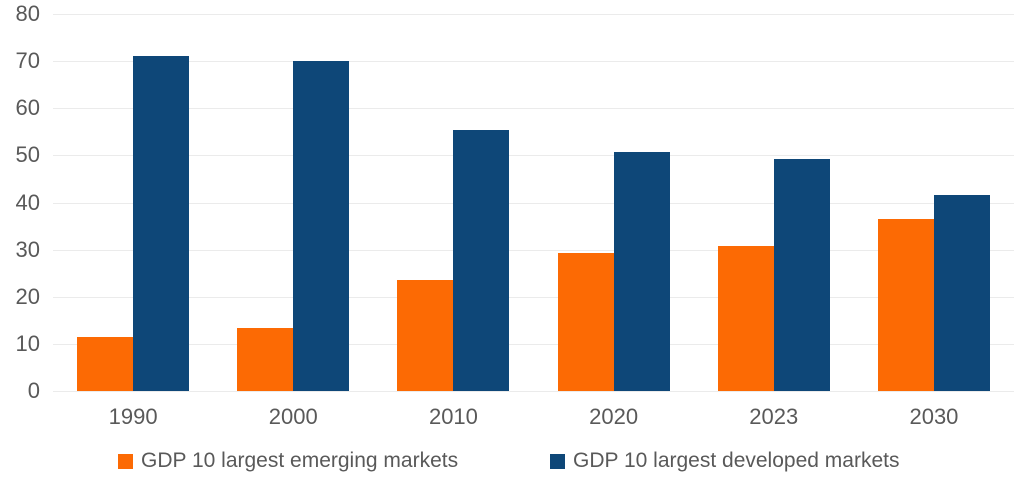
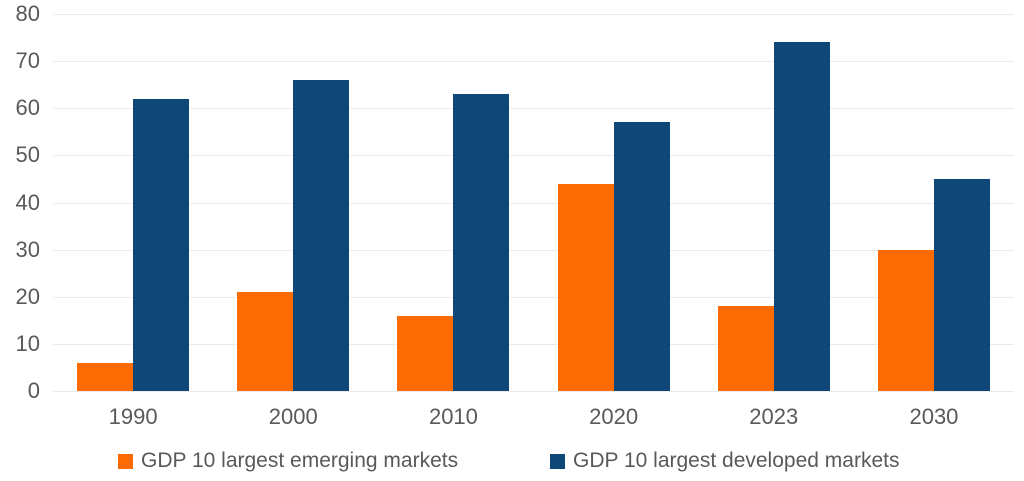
GDP 10 largest emerging markets/1990: 11 -> 6
GDP 10 largest developed markets/1990: 71 -> 62
GDP 10 largest emerging markets/2000: 13 -> 21
GDP 10 largest developed markets/2000: 70 -> 66
GDP 10 largest emerging markets/2010: 24 -> 16
GDP 10 largest developed markets/2010: 55 -> 63
GDP 10 largest emerging markets/2020: 29 -> 44
GDP 10 largest developed markets/2020: 51 -> 57
GDP 10 largest emerging markets/2023: 31 -> 18
GDP 10 largest developed markets/2023: 49 -> 74
GDP 10 largest emerging markets/2030: 36 -> 30
GDP 10 largest developed markets/2030: 42 -> 45
